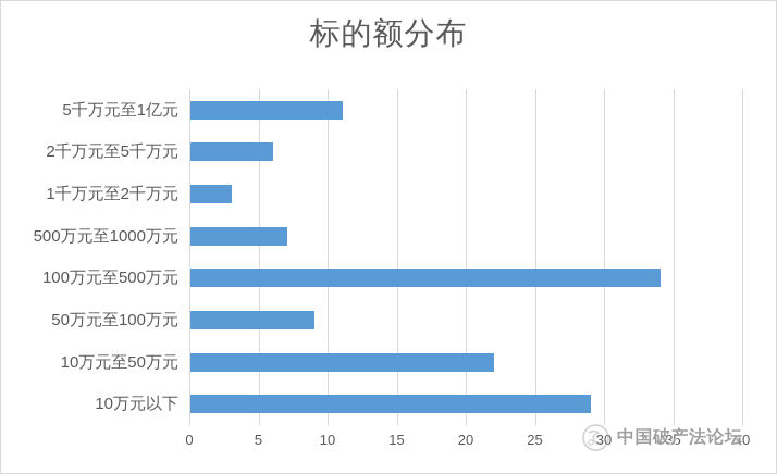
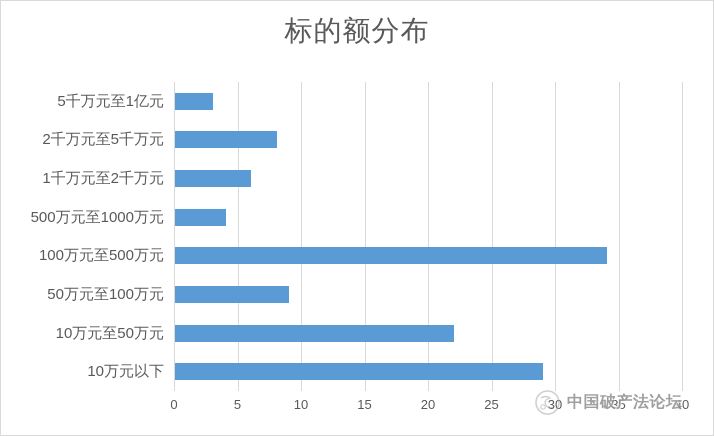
5千万元至1亿元: 11 -> 3
2千万元至5千万元: 6 -> 8
1千万元至2千万元: 3 -> 6
500万元至1000万元: 7 -> 4
